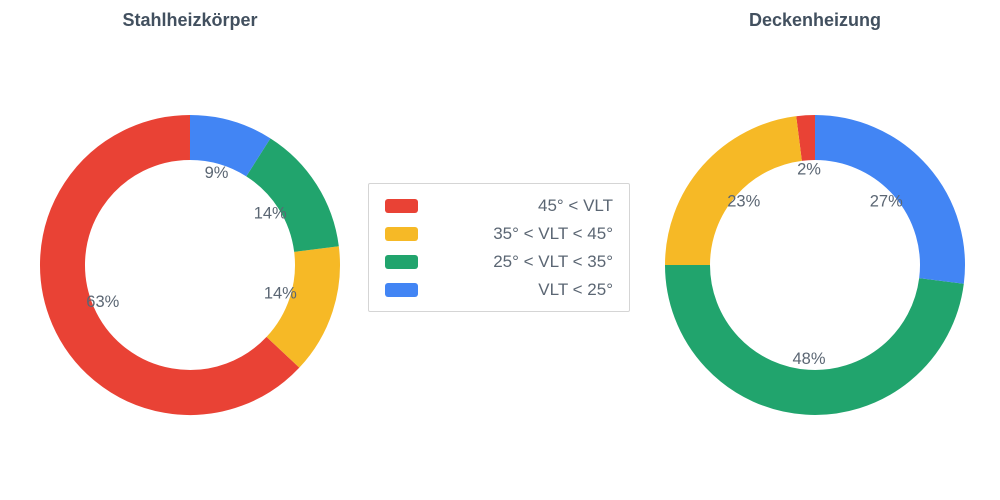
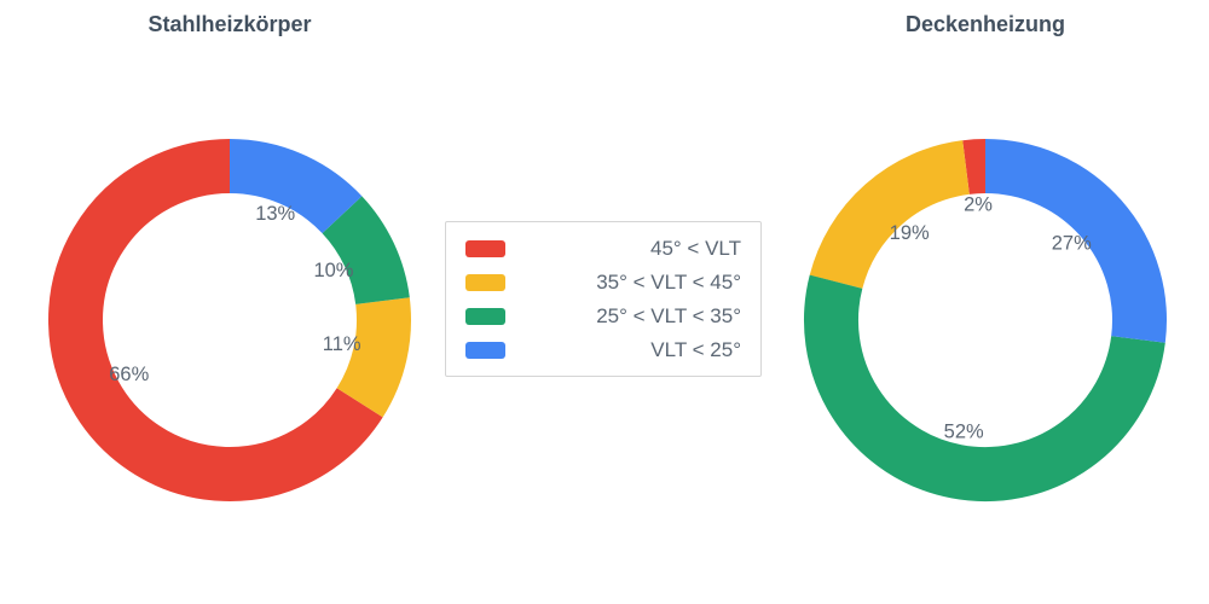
Stahlheizkörper/45° < VLT: 63% -> 66%
Stahlheizkörper/35° < VLT < 45°: 14% -> 11%
Stahlheizkörper/25° < VLT < 35°: 14% -> 10%
Stahlheizkörper/VLT < 25°: 9% -> 13%
Deckenheizung/35° < VLT < 45°: 23% -> 19%
Deckenheizung/25° < VLT < 35°: 48% -> 52%
